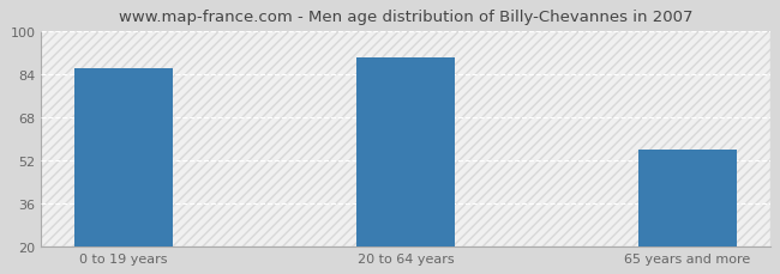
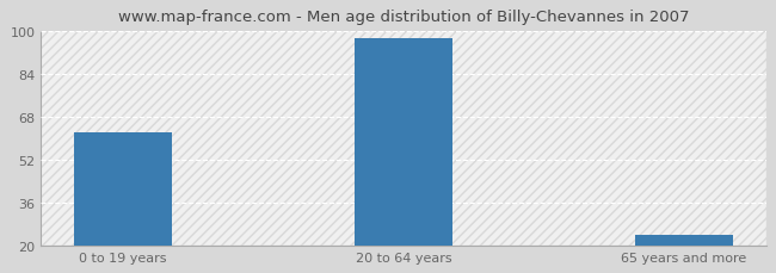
0 to 19 years: 86 -> 62
20 to 64 years: 90 -> 97
65 years and more: 56 -> 24
